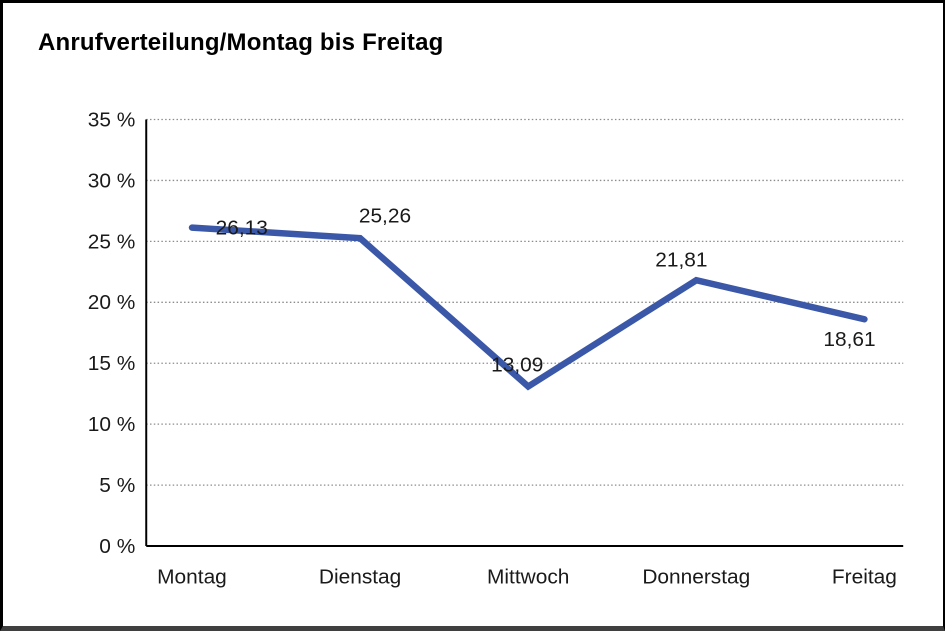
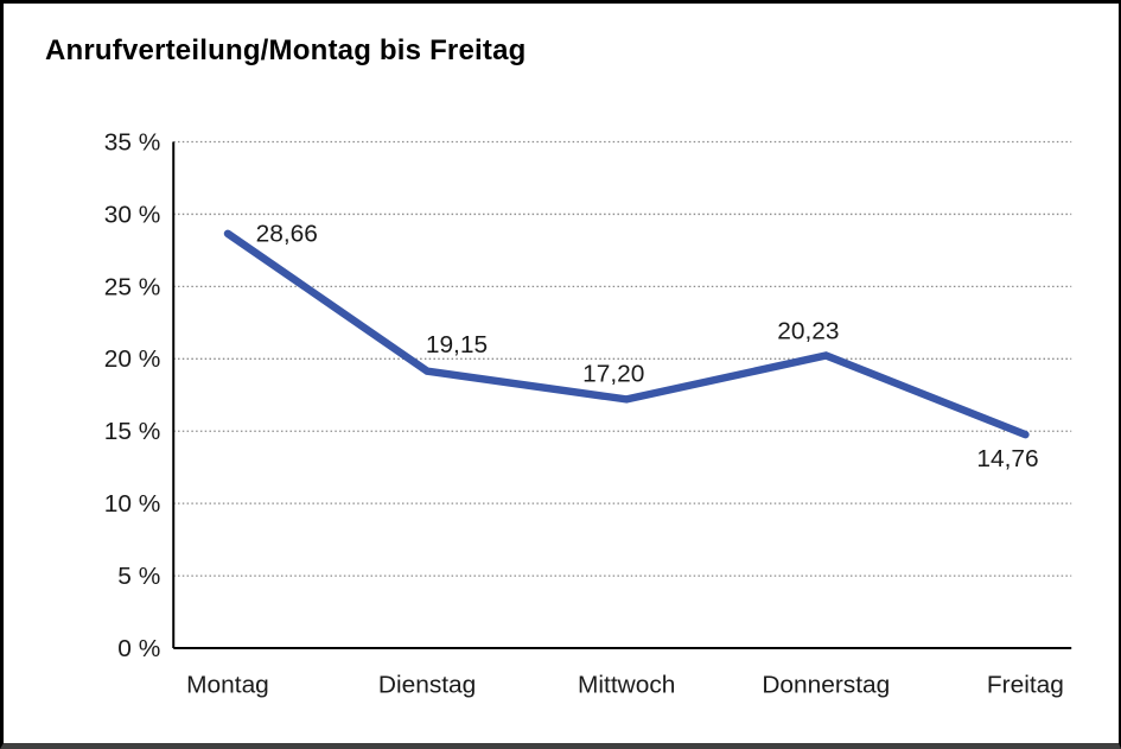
Montag: 26,13 -> 28,66
Dienstag: 25,26 -> 19,15
Mittwoch: 13,09 -> 17,20
Donnerstag: 21,81 -> 20,23
Freitag: 18,61 -> 14,76
